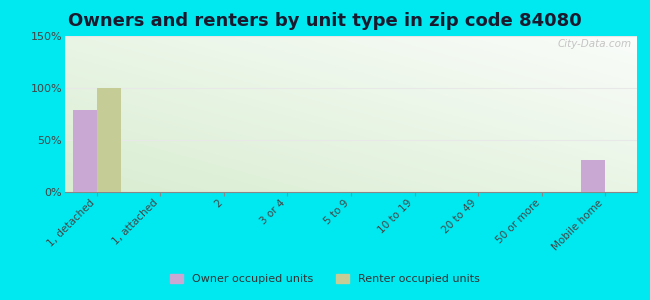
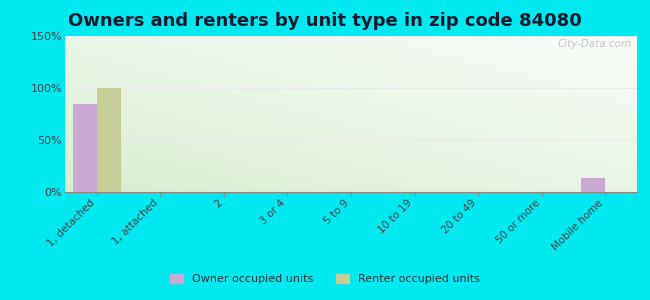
Owner occupied units/1, detached: 79% -> 85%
Owner occupied units/Mobile home: 31% -> 13%
